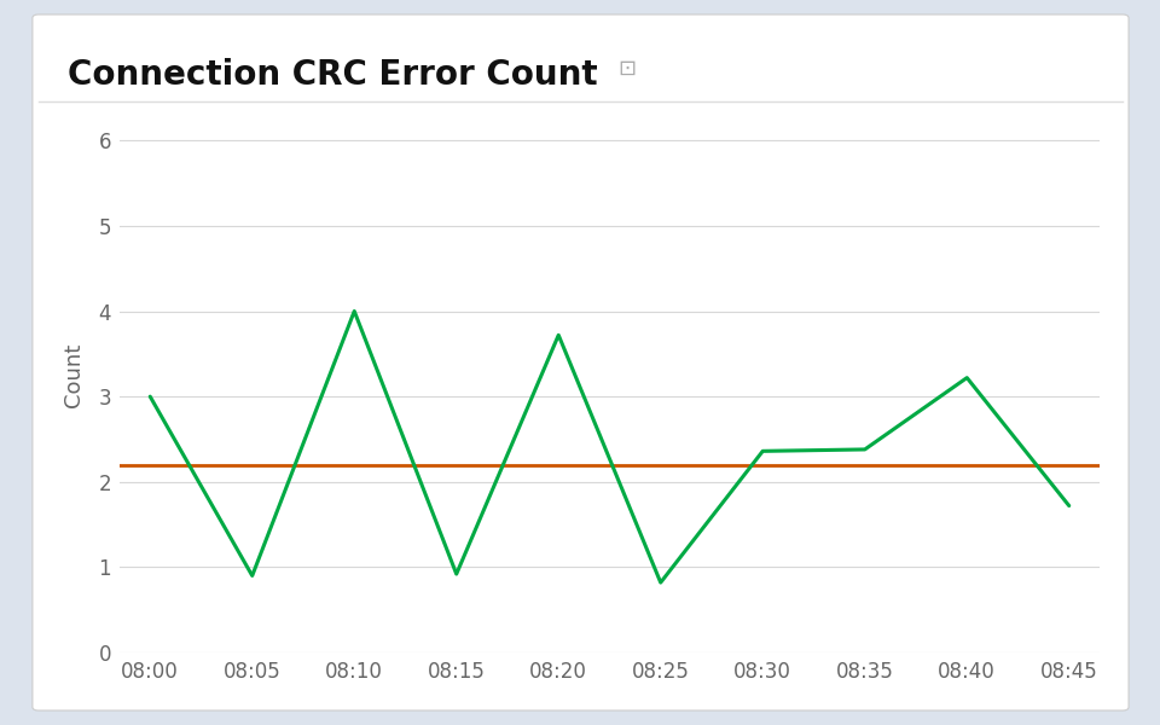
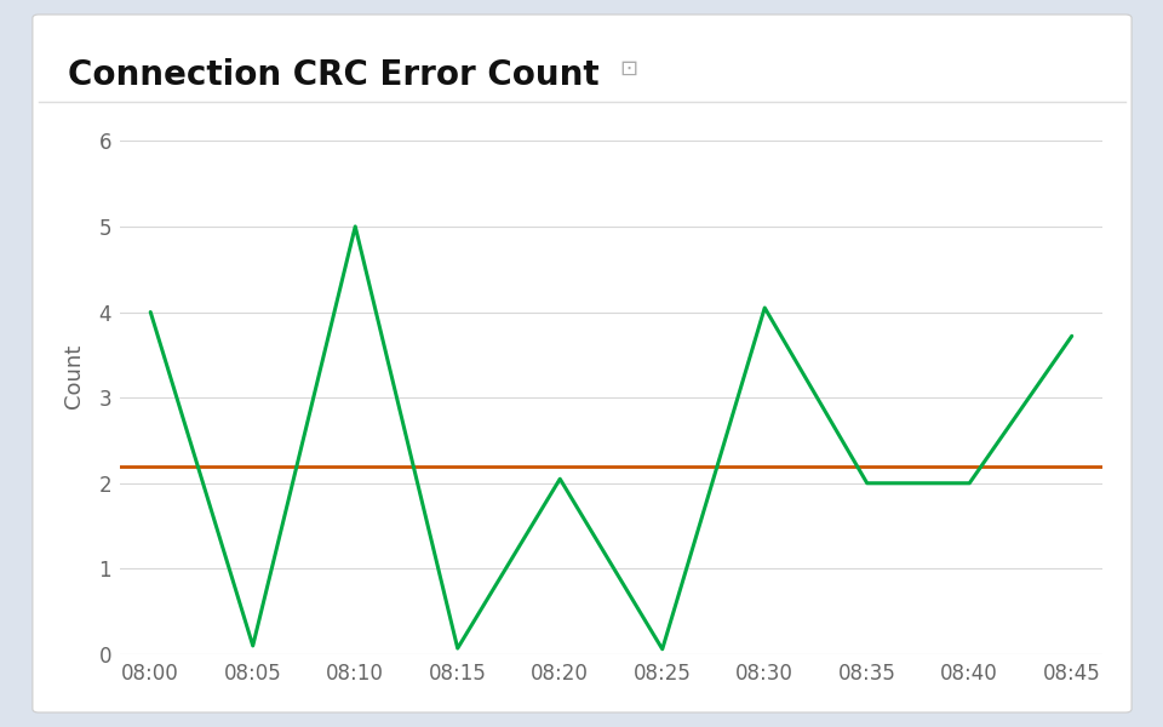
08:00: 3.00 -> 4.00
08:05: 0.90 -> 0.10
08:10: 4.00 -> 5.00
08:15: 0.92 -> 0.07
08:20: 3.72 -> 2.05
08:25: 0.82 -> 0.06
08:30: 2.36 -> 4.05
08:35: 2.38 -> 2.00
08:40: 3.22 -> 2.00
08:45: 1.72 -> 3.72
